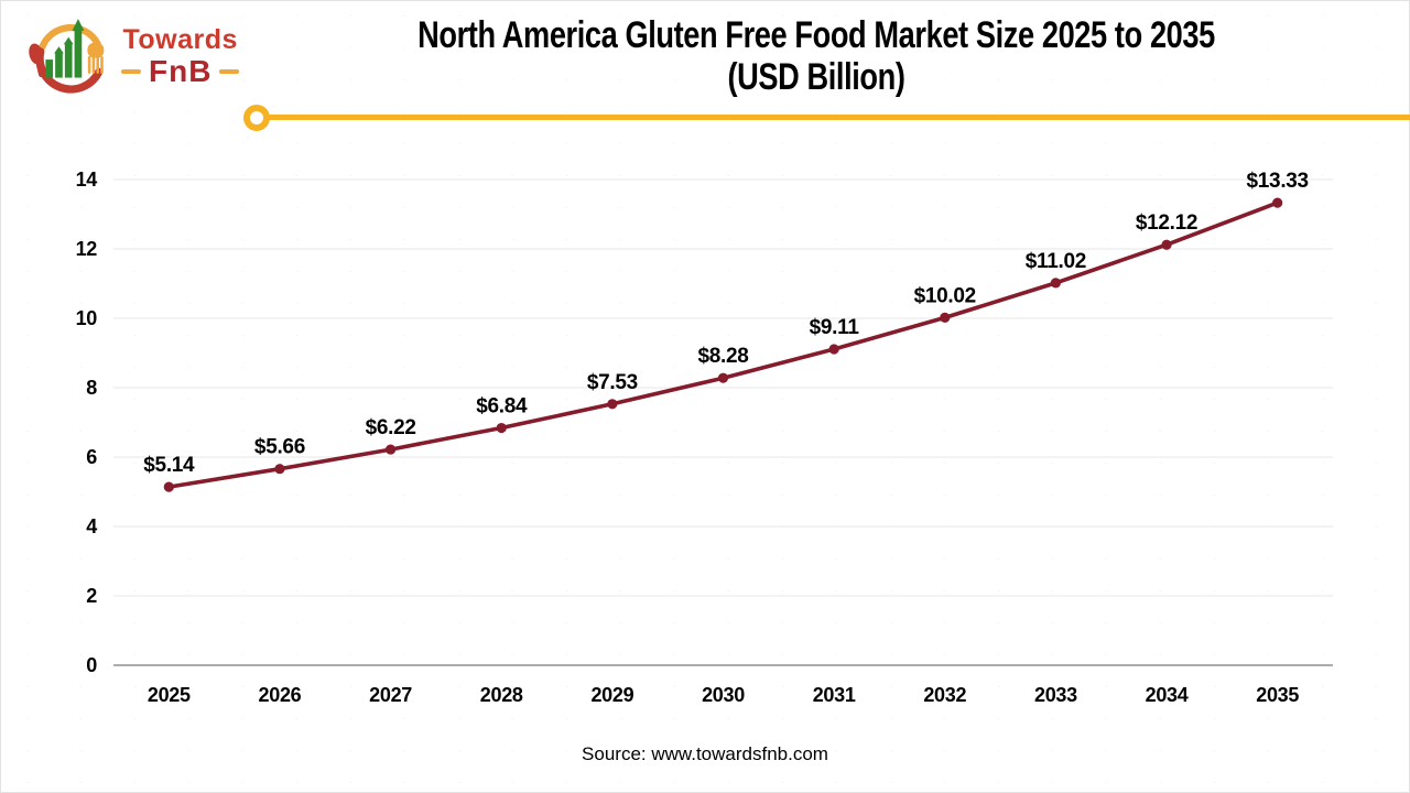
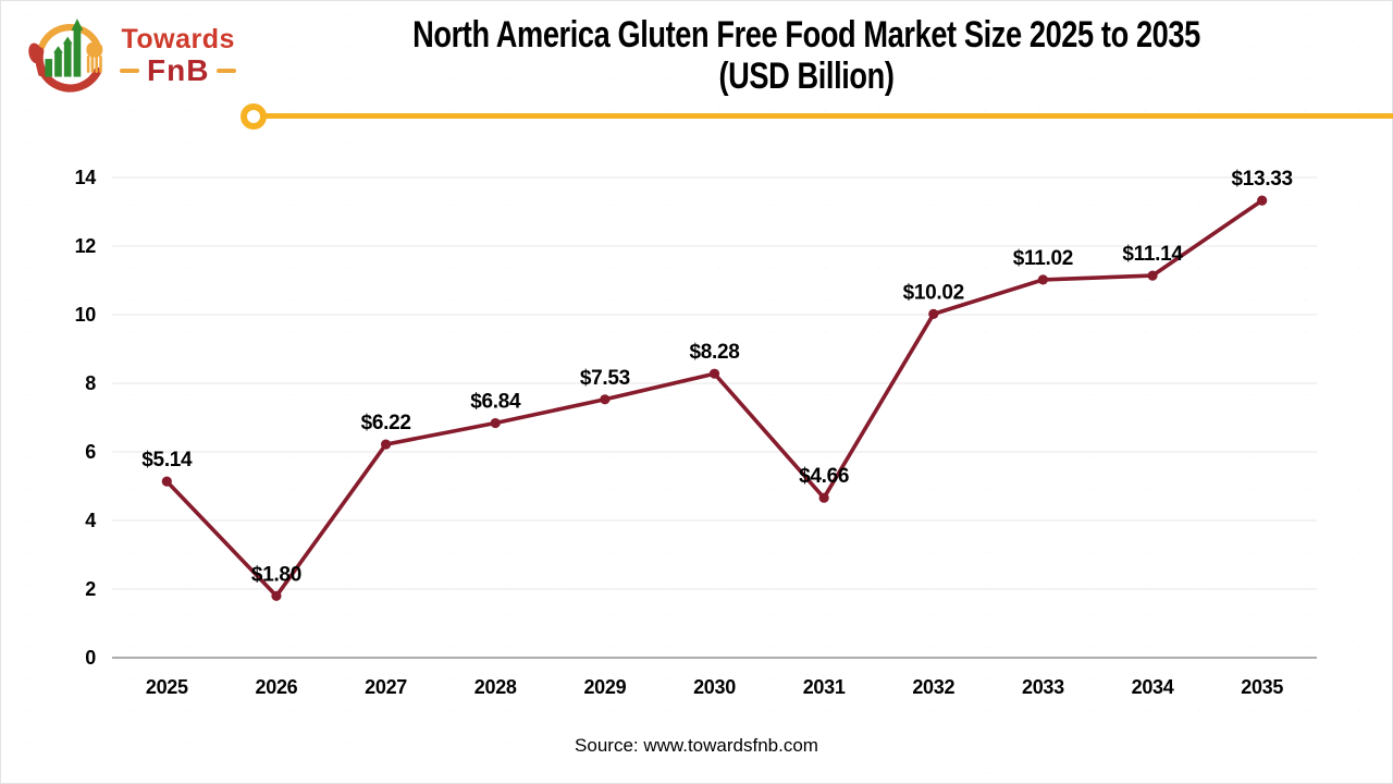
2026: $5.66 -> $1.80
2031: $9.11 -> $4.66
2034: $12.12 -> $11.14
